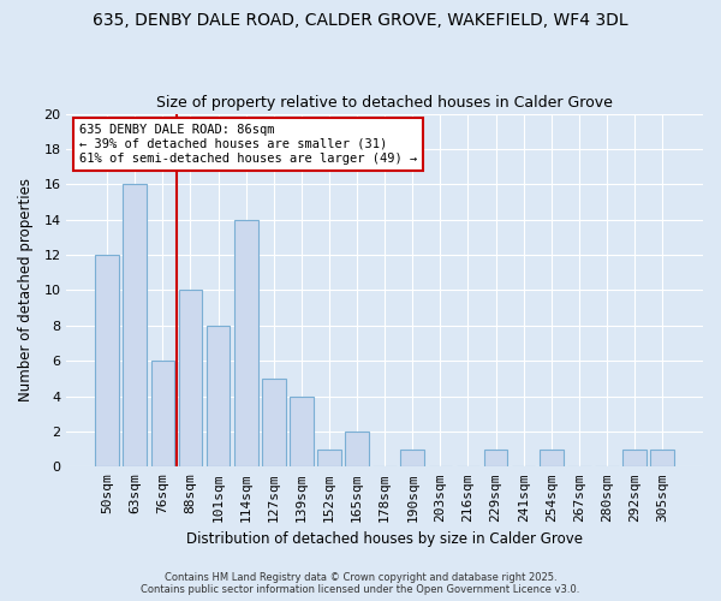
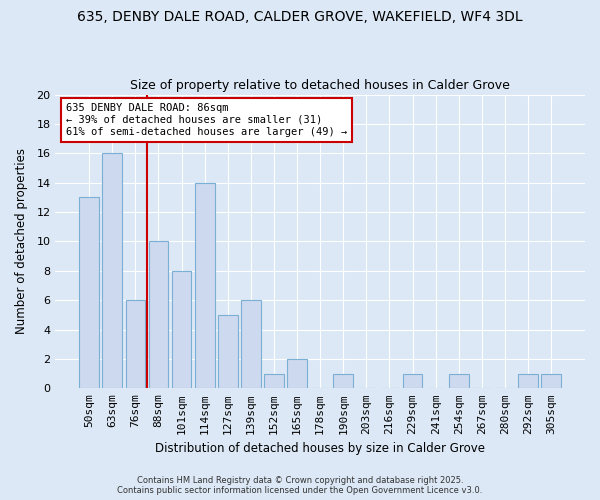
50sqm: 12 -> 13
139sqm: 4 -> 6
